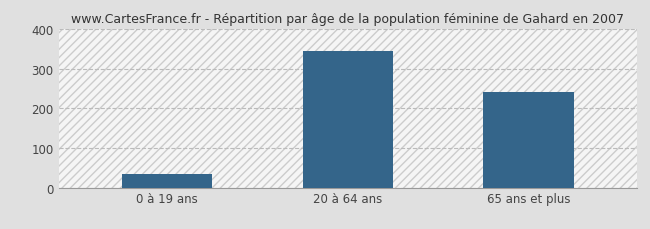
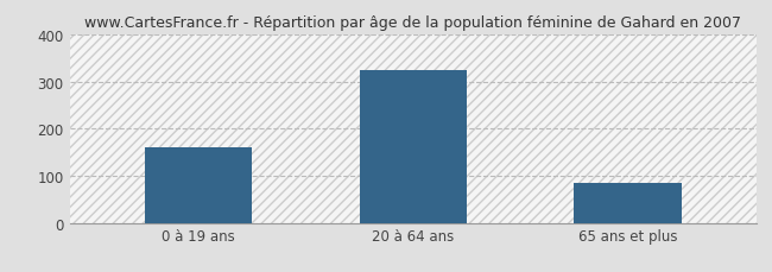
0 à 19 ans: 35 -> 160
20 à 64 ans: 345 -> 325
65 ans et plus: 240 -> 85
